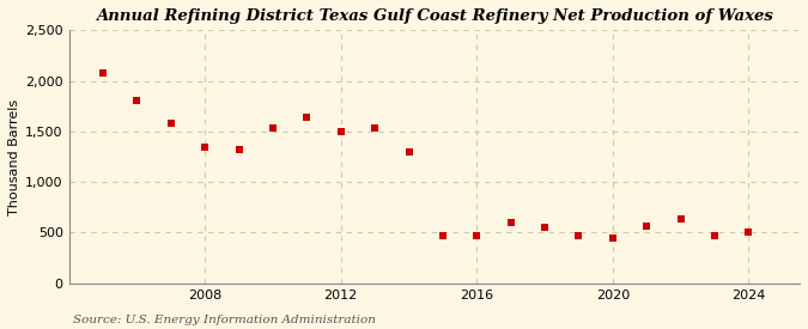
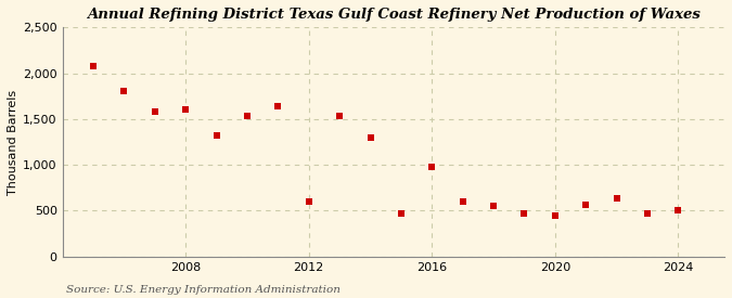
2008: 1,350 -> 1,600
2012: 1,500 -> 600
2016: 470 -> 980
